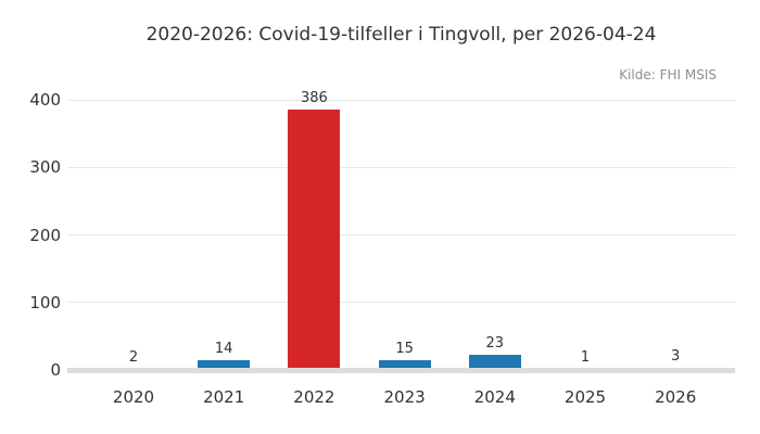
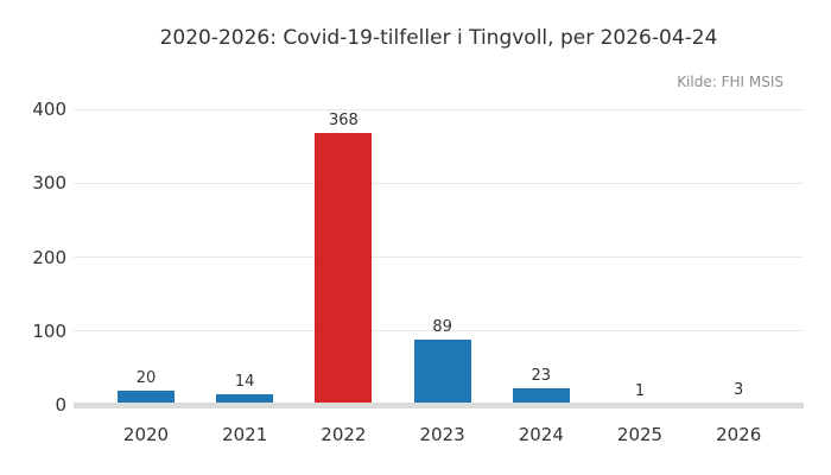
2020: 2 -> 20
2022: 386 -> 368
2023: 15 -> 89
